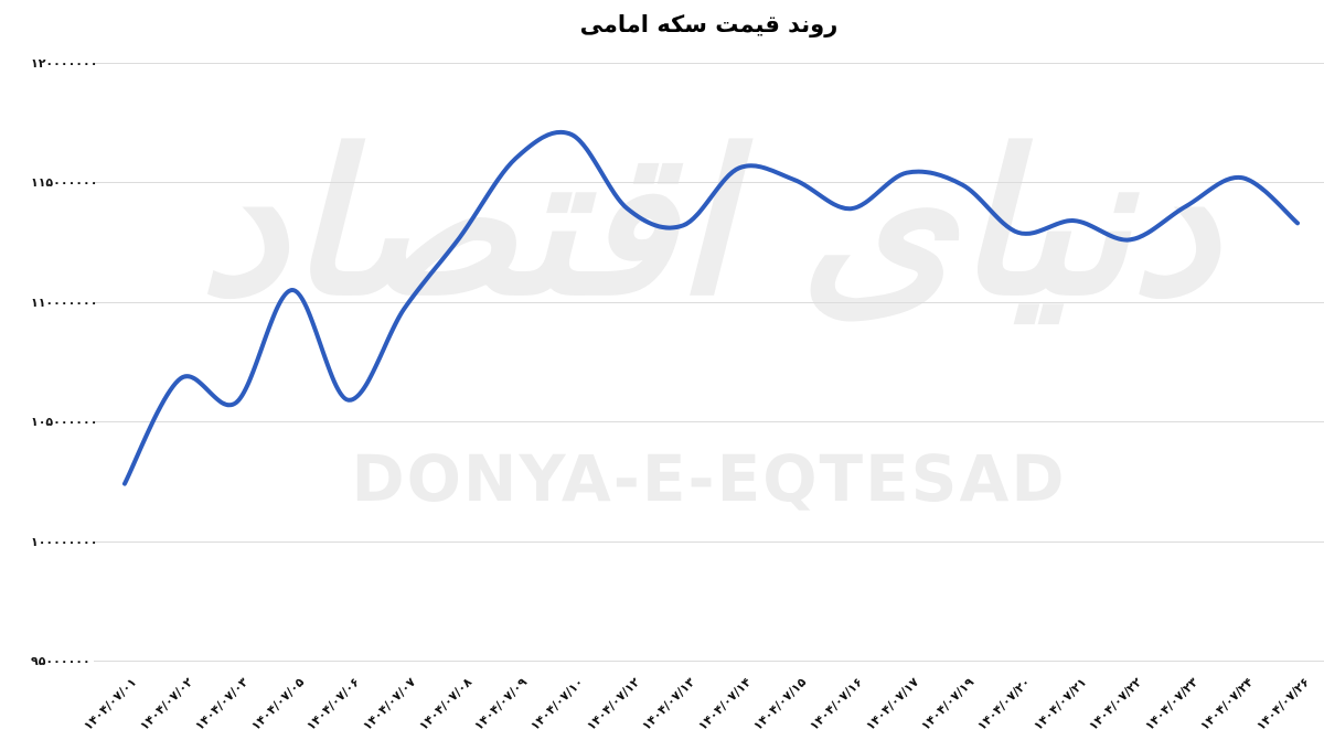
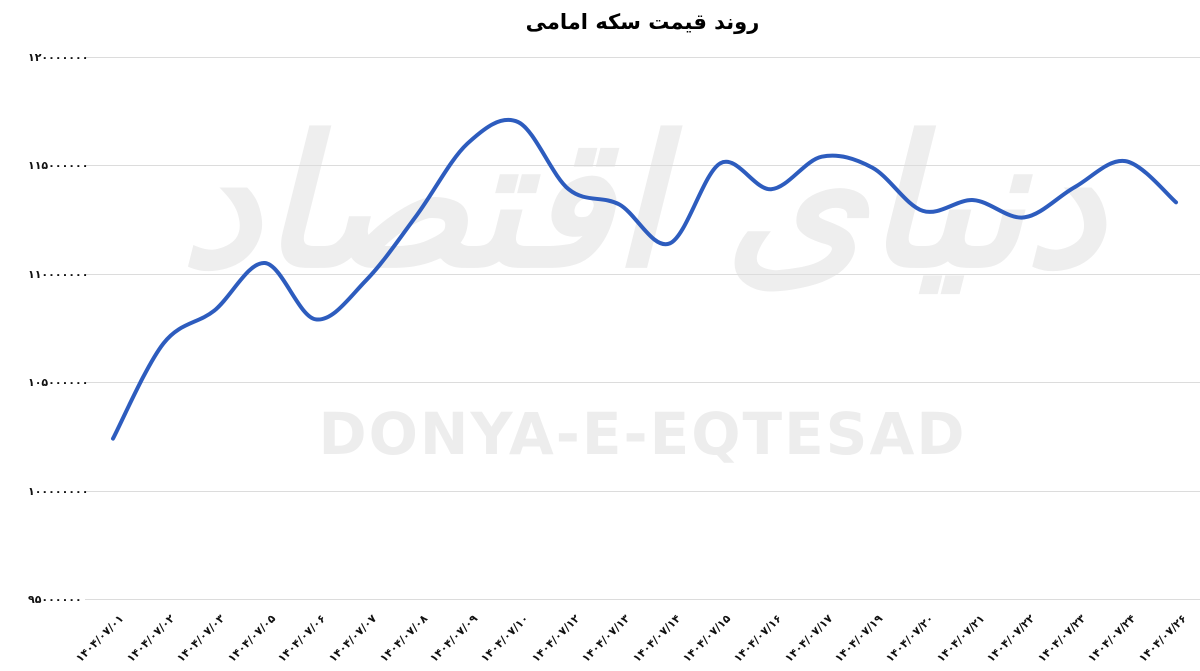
۱۴۰۴/۰۷/۰۳: 105800000 -> 108300000
۱۴۰۴/۰۷/۰۶: 105900000 -> 107900000
۱۴۰۴/۰۷/۱۴: 115600000 -> 111400000
